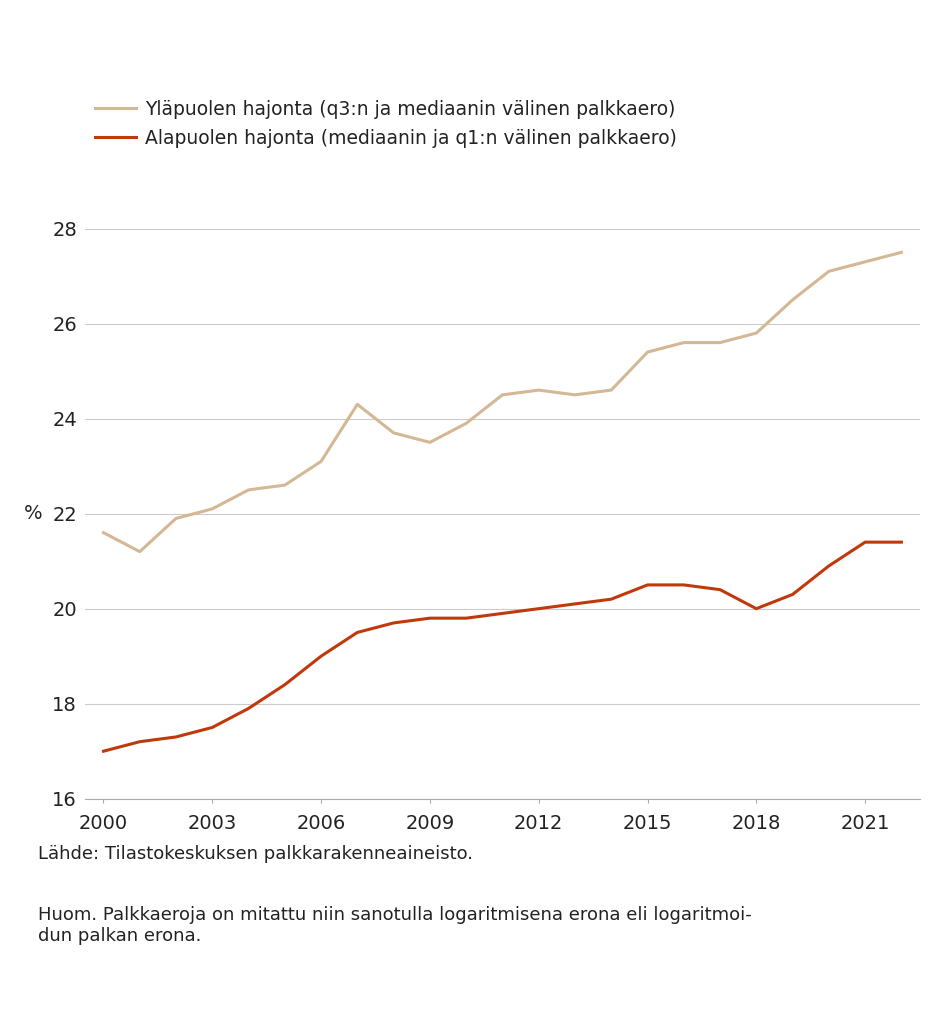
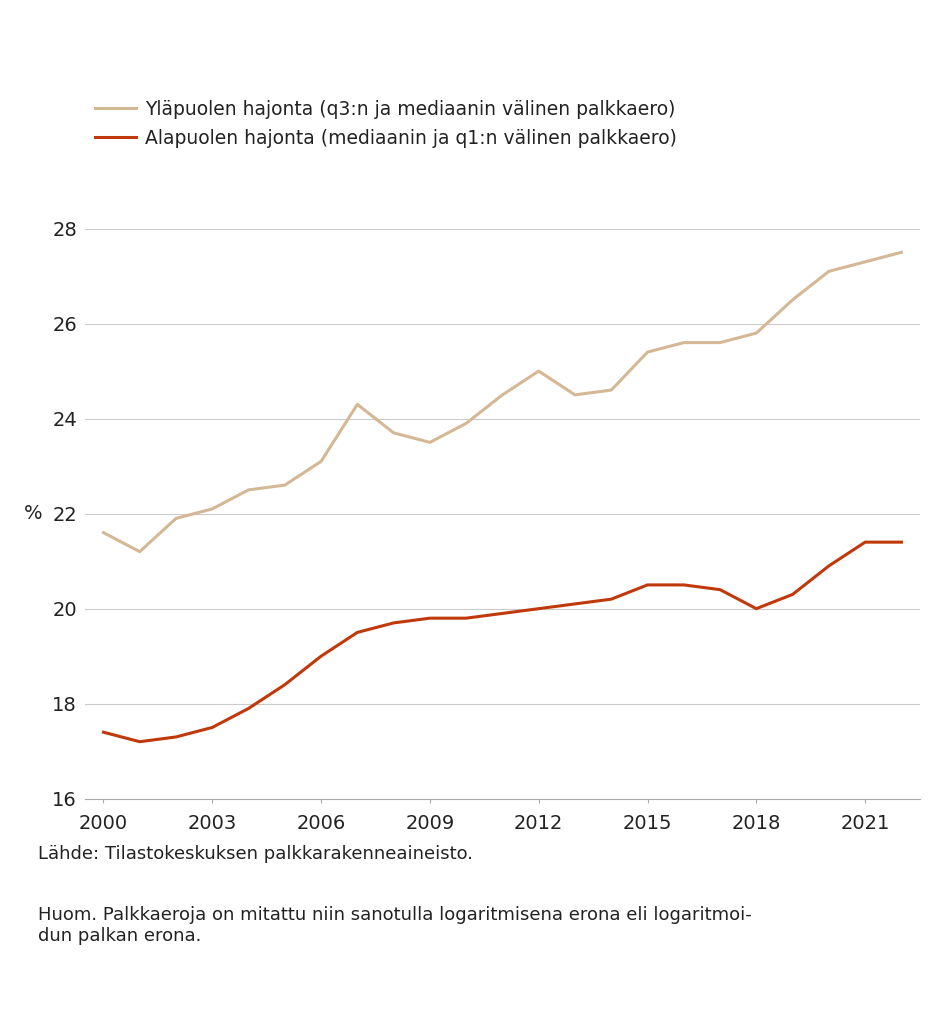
Alapuolen hajonta (mediaanin ja q1:n välinen palkkaero)/2000: 17.0 -> 17.4
Yläpuolen hajonta (q3:n ja mediaanin välinen palkkaero)/2012: 24.6 -> 25.0
